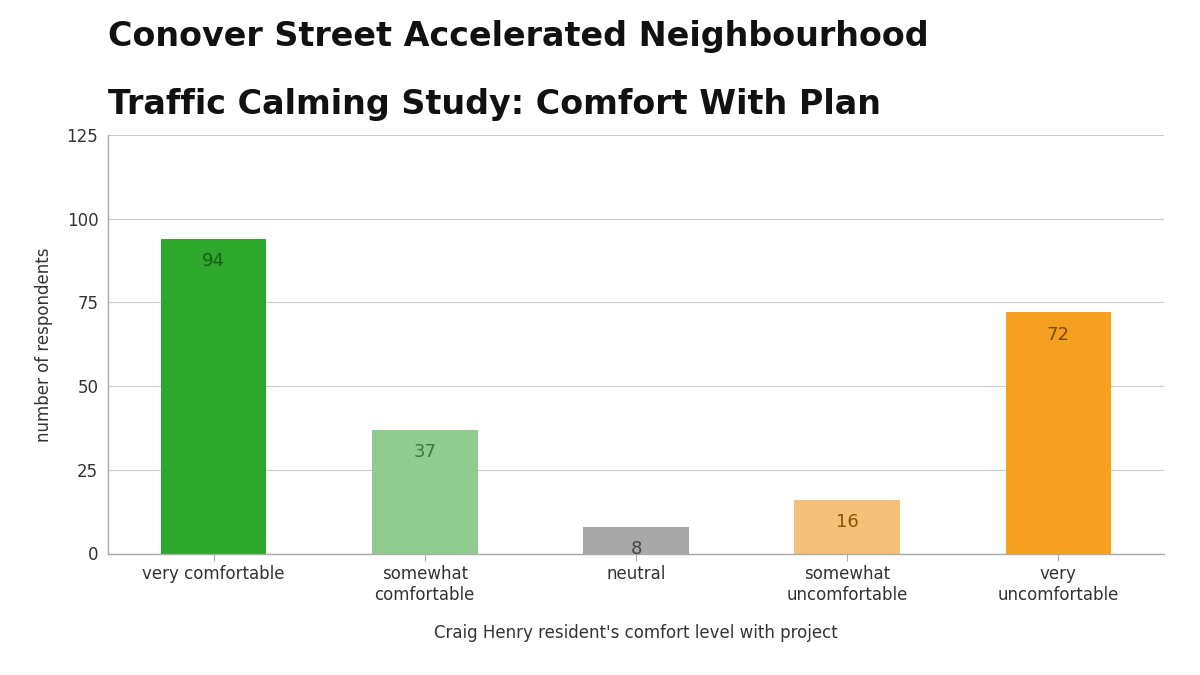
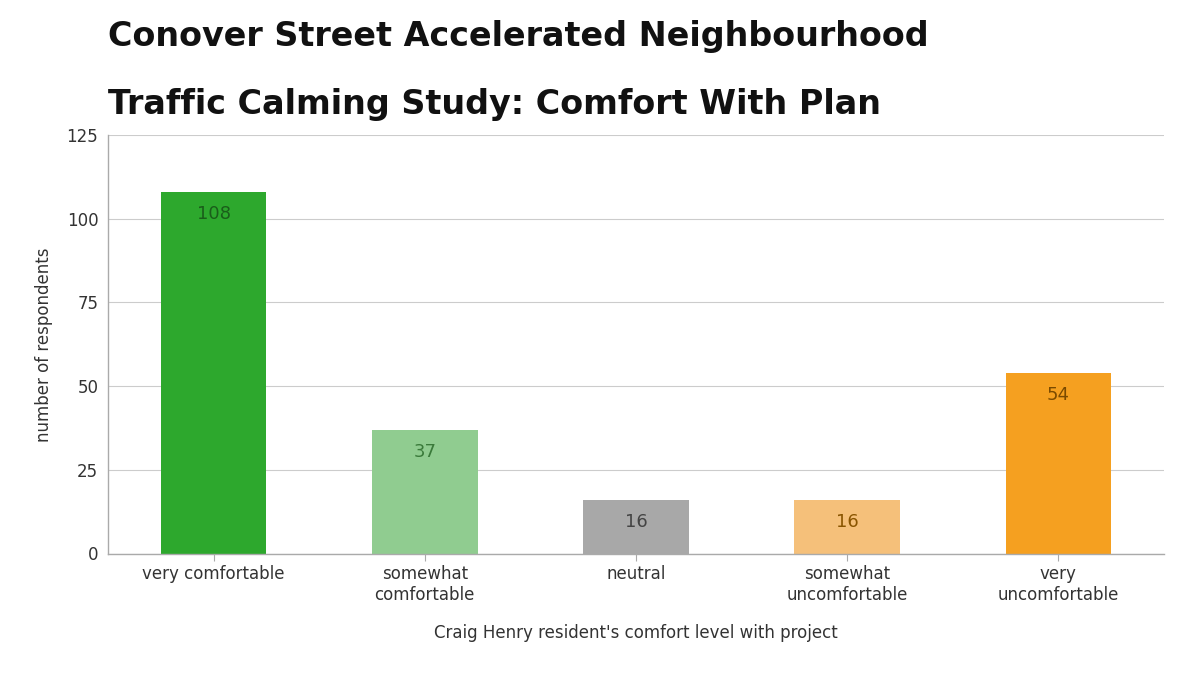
very comfortable: 94 -> 108
neutral: 8 -> 16
very uncomfortable: 72 -> 54
